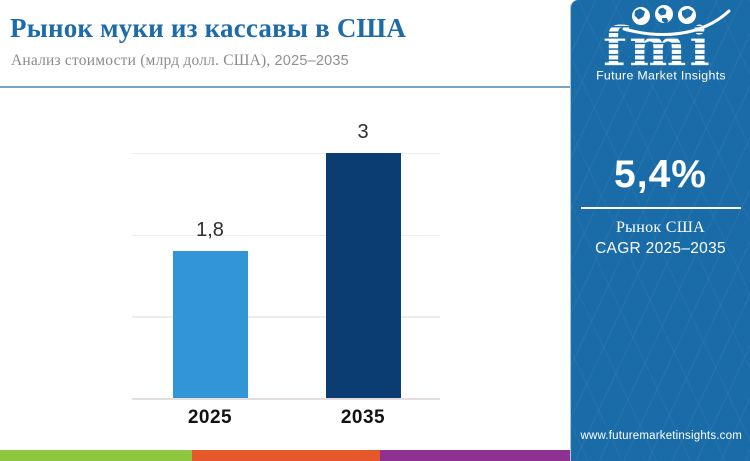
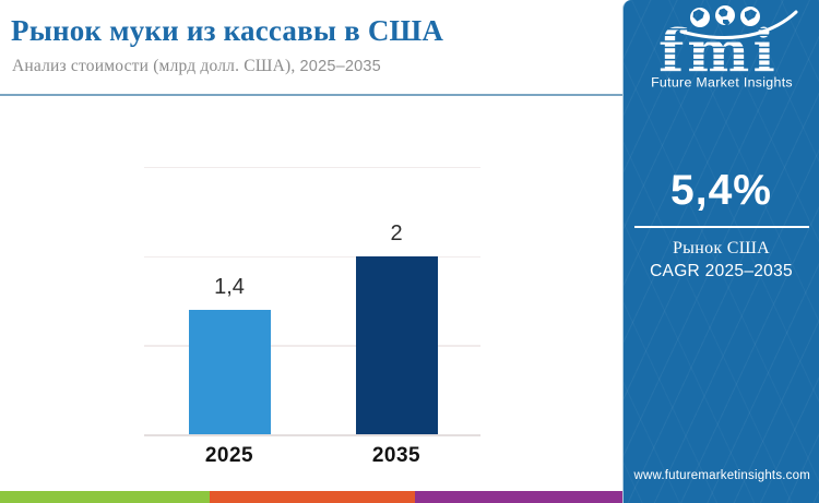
2025: 1,8 -> 1,4
2035: 3 -> 2
